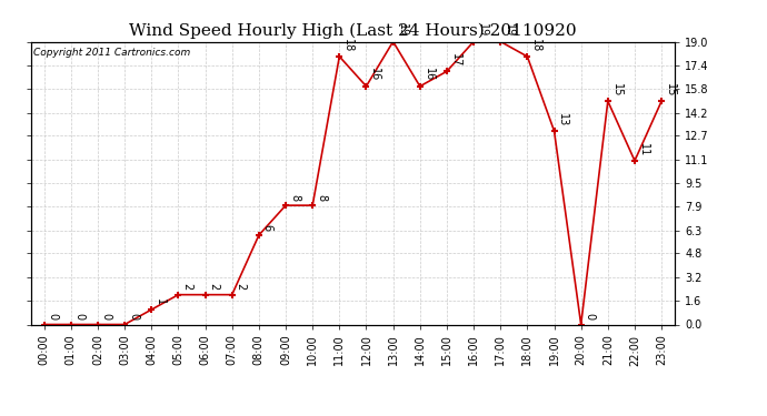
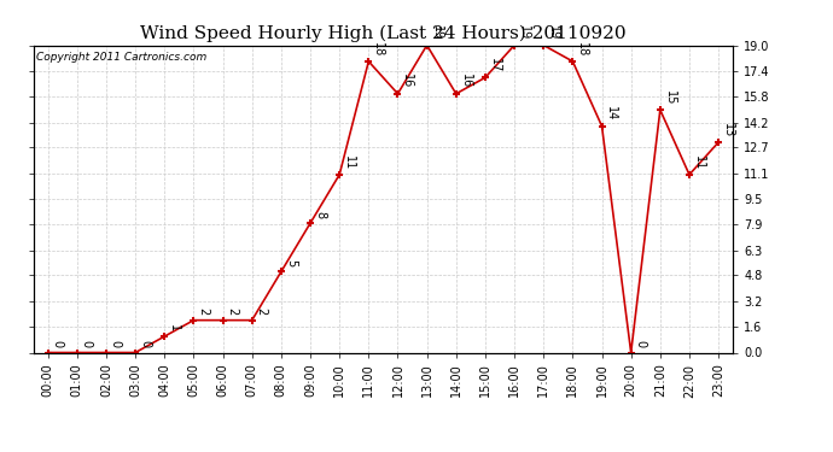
08:00: 6 -> 5
10:00: 8 -> 11
19:00: 13 -> 14
23:00: 15 -> 13
